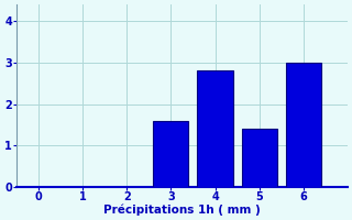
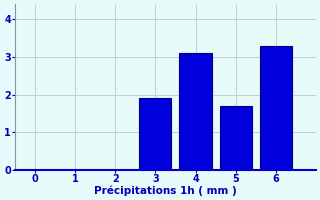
3: 1.6 -> 1.9
4: 2.8 -> 3.1
5: 1.4 -> 1.7
6: 3.0 -> 3.3
